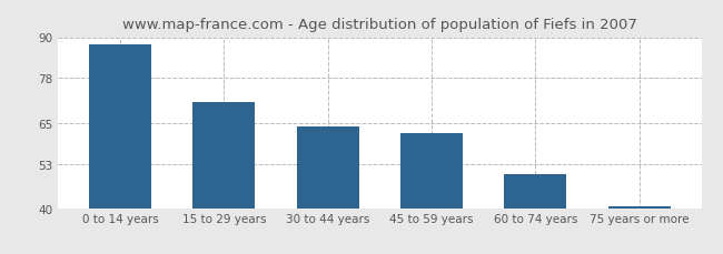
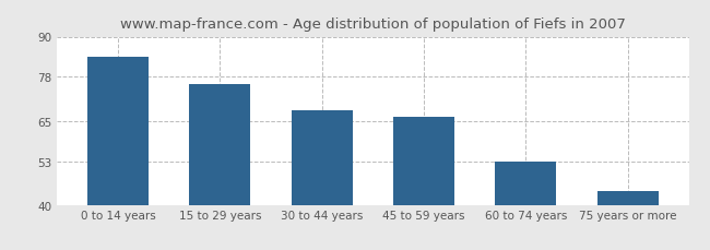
0 to 14 years: 88.0 -> 84.0
15 to 29 years: 71.0 -> 76.0
30 to 44 years: 64.0 -> 68.0
45 to 59 years: 62.0 -> 66.0
60 to 74 years: 50.0 -> 53.0
75 years or more: 40.5 -> 44.0
